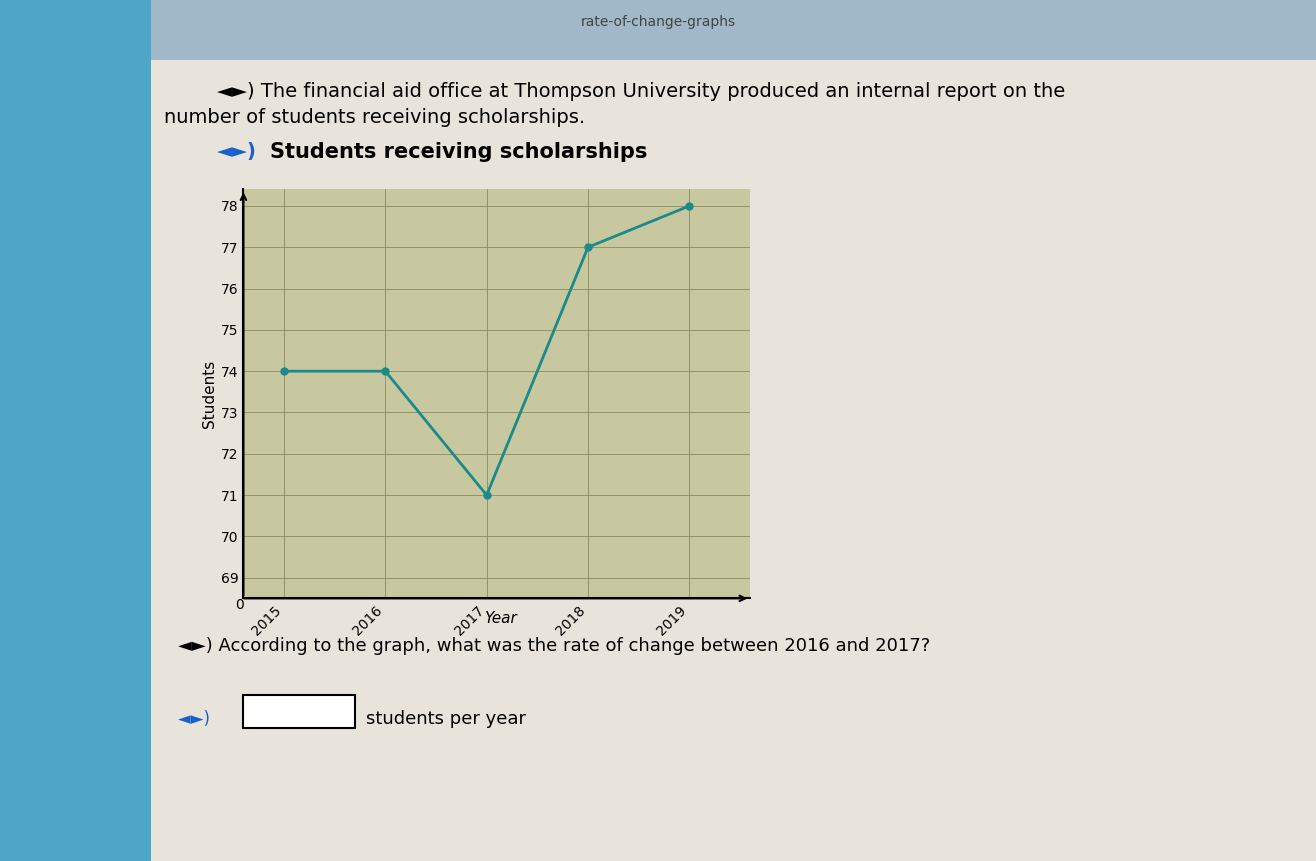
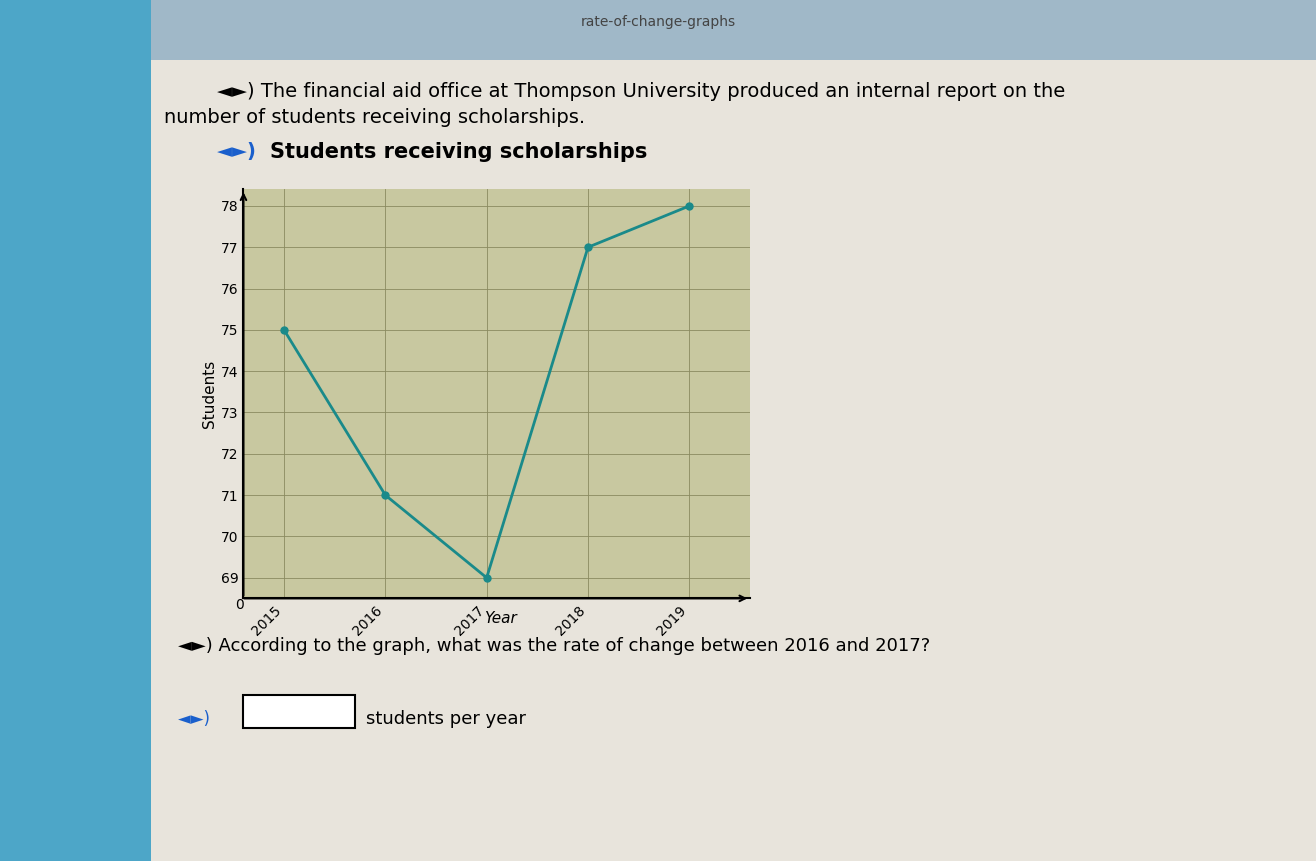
2015: 74 -> 75
2016: 74 -> 71
2017: 71 -> 69
